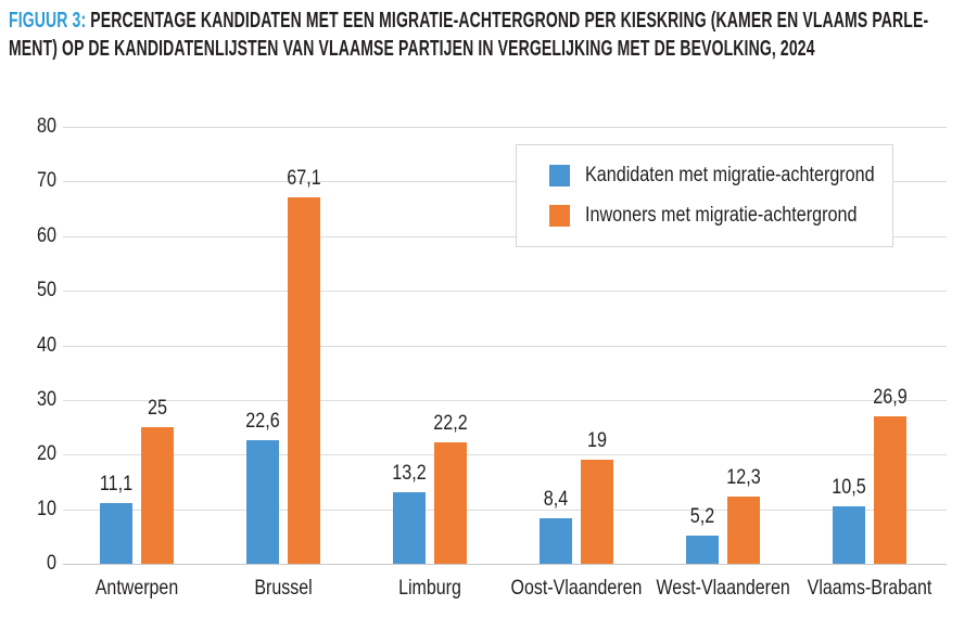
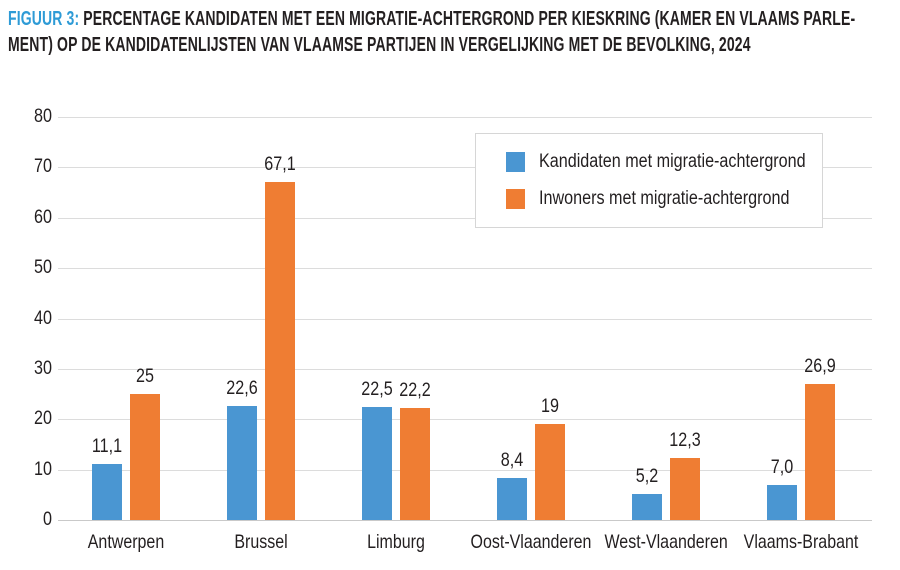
Kandidaten met migratie-achtergrond/Limburg: 13,2 -> 22,5
Kandidaten met migratie-achtergrond/Vlaams-Brabant: 10,5 -> 7,0
